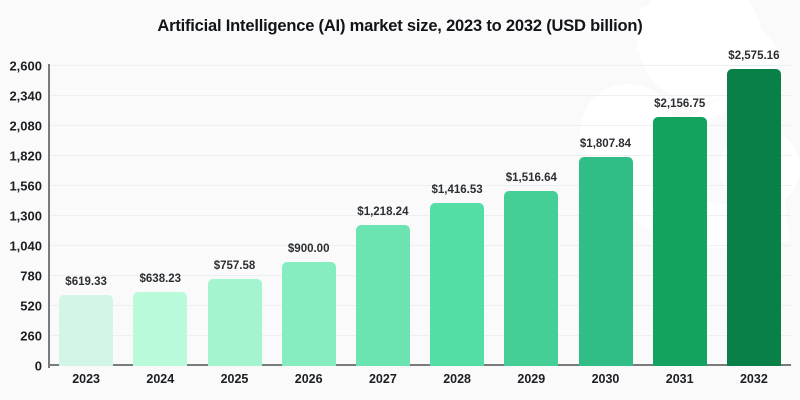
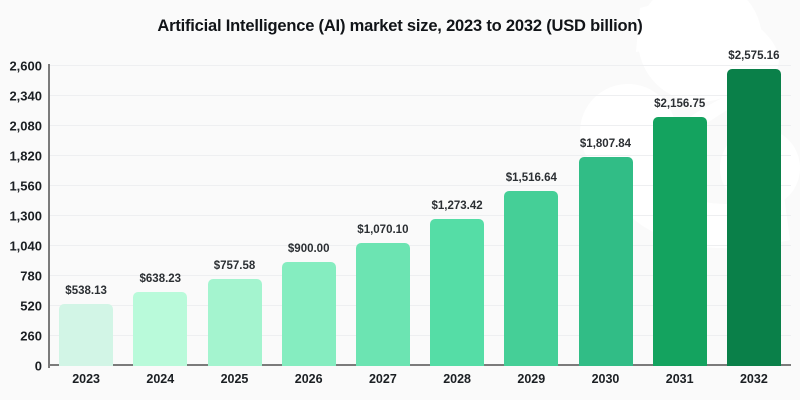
2023: $619.33 -> $538.13
2027: $1,218.24 -> $1,070.10
2028: $1,416.53 -> $1,273.42
